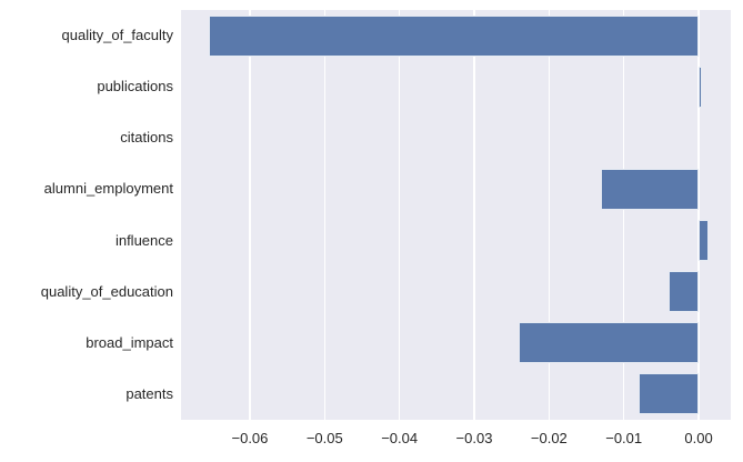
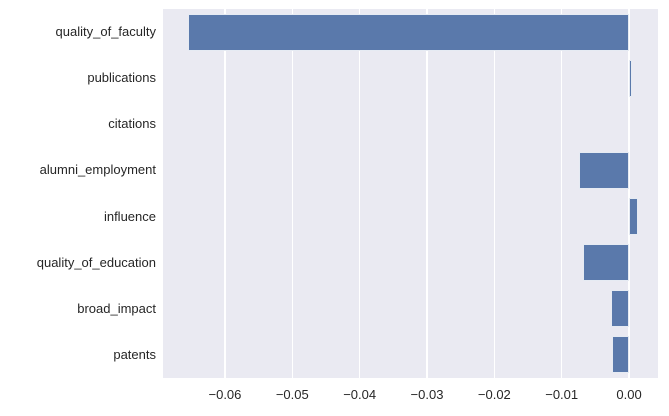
alumni_employment: -0.013 -> -0.007
quality_of_education: -0.004 -> -0.007
broad_impact: -0.024 -> -0.003
patents: -0.008 -> -0.003
